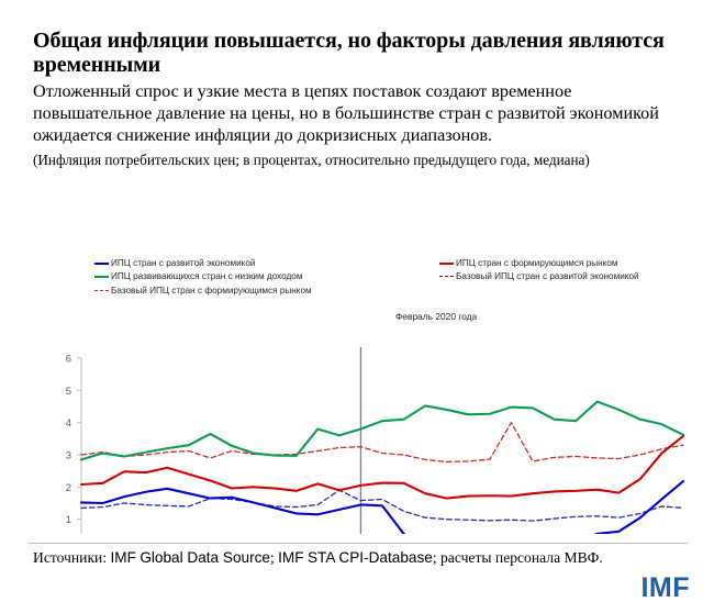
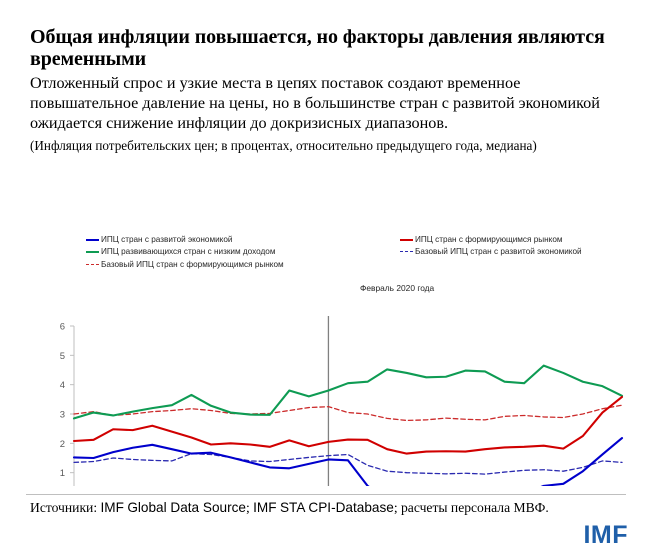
Базовый ИПЦ стран с формирующимся рынком/июл-19: 2.9 -> 3.2
Базовый ИПЦ стран с развитой экономикой/янв-20: 1.9 -> 1.5
Базовый ИПЦ стран с формирующимся рынком/сен-20: 4.0 -> 2.8
